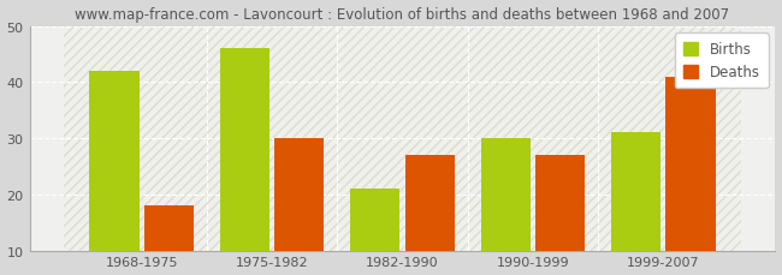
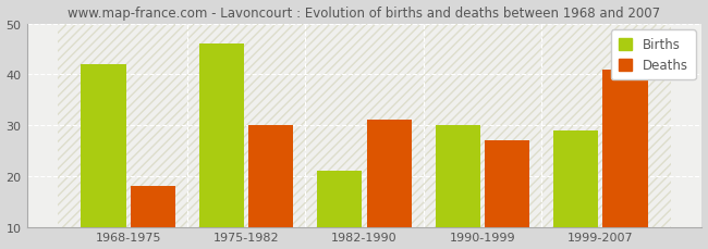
Deaths/1982-1990: 27 -> 31
Births/1999-2007: 31 -> 29
